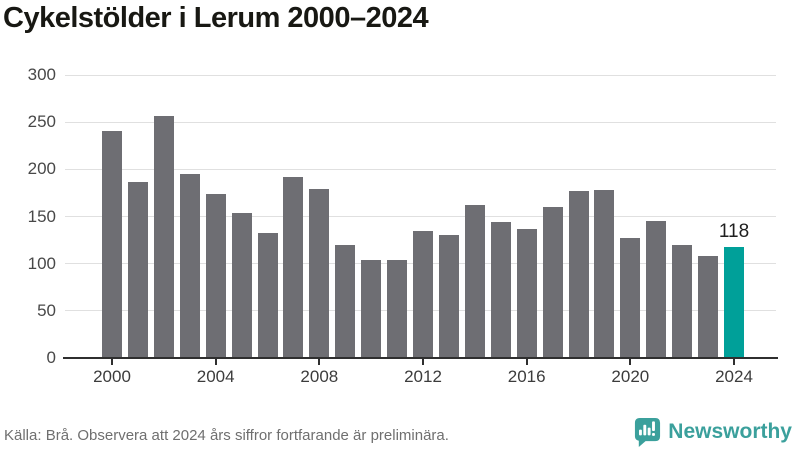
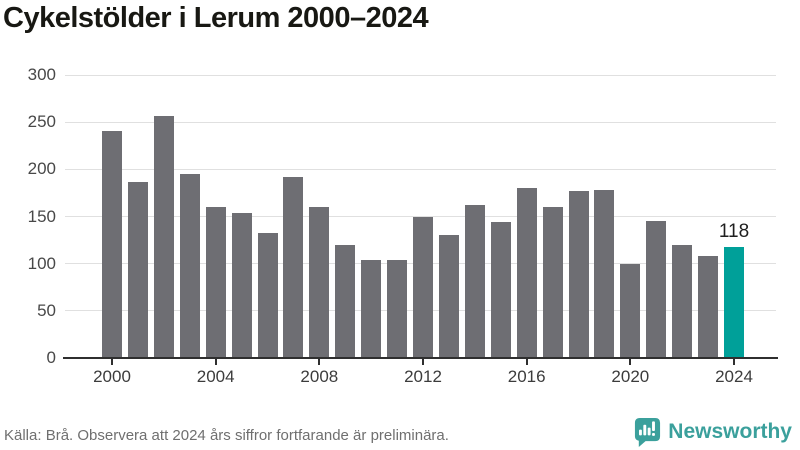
2004: 170 -> 160
2008: 180 -> 160
2012: 140 -> 150
2016: 140 -> 180
2020: 130 -> 100
